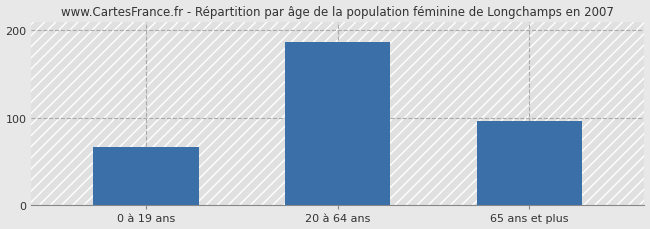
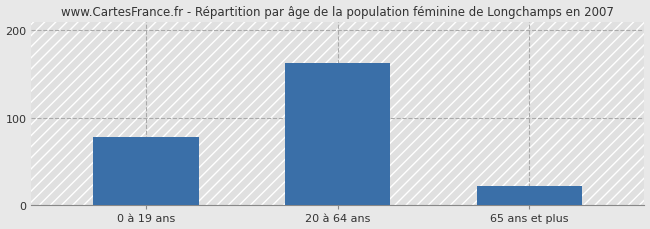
0 à 19 ans: 66 -> 78
20 à 64 ans: 186 -> 162
65 ans et plus: 96 -> 22
